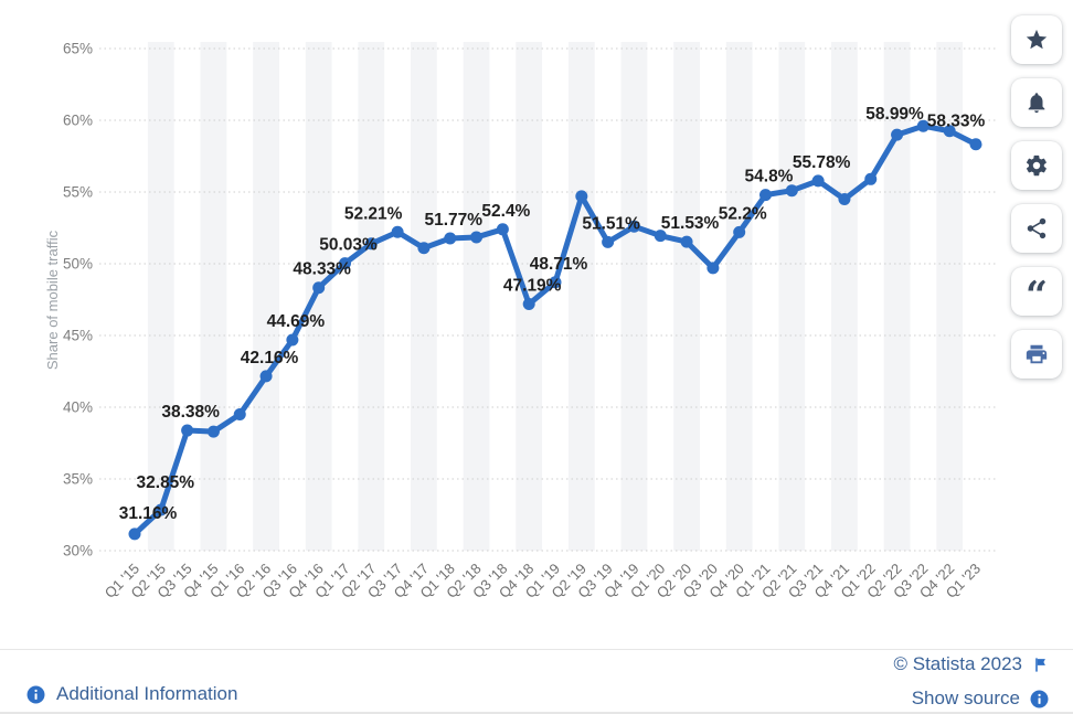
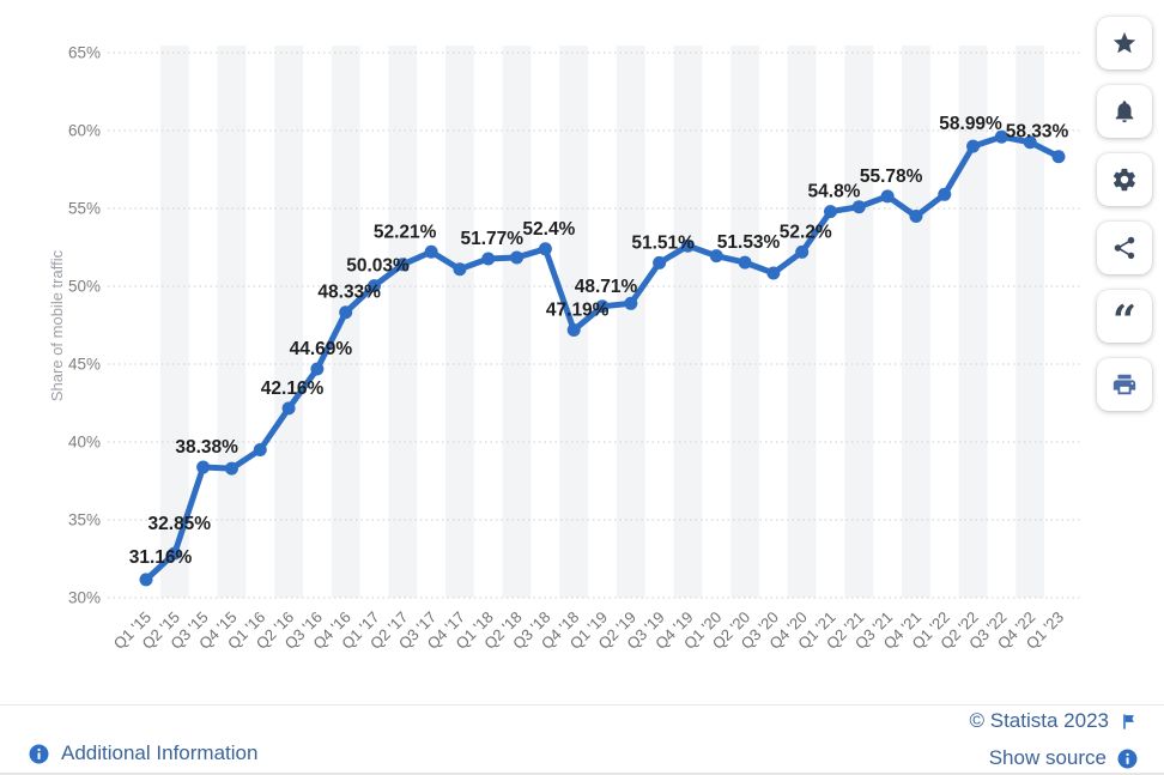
Q2 '19: 54.7% -> 48.9%
Q3 '20: 49.7% -> 50.9%
